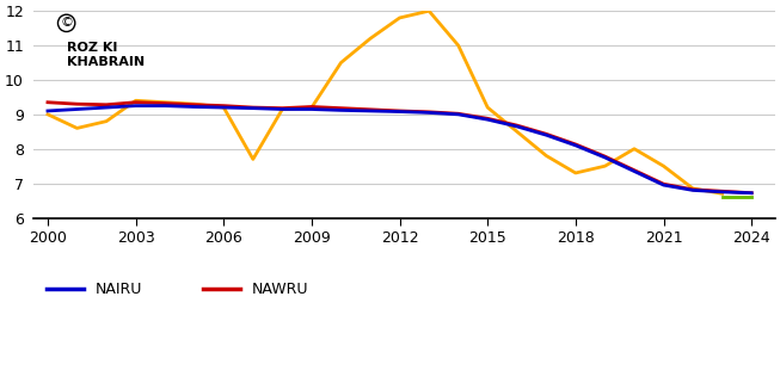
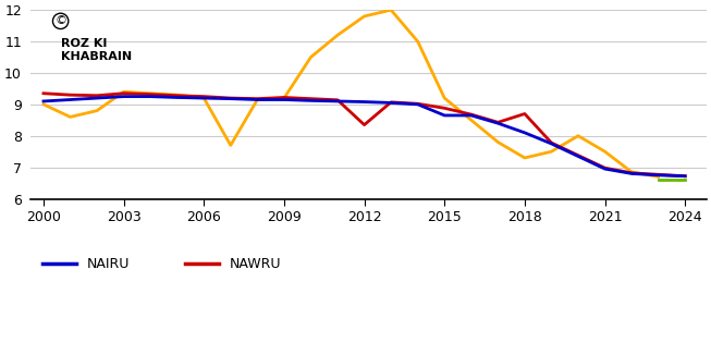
NAWRU/2012: 9.10 -> 8.35
NAIRU/2015: 8.85 -> 8.65
NAWRU/2018: 8.13 -> 8.70
